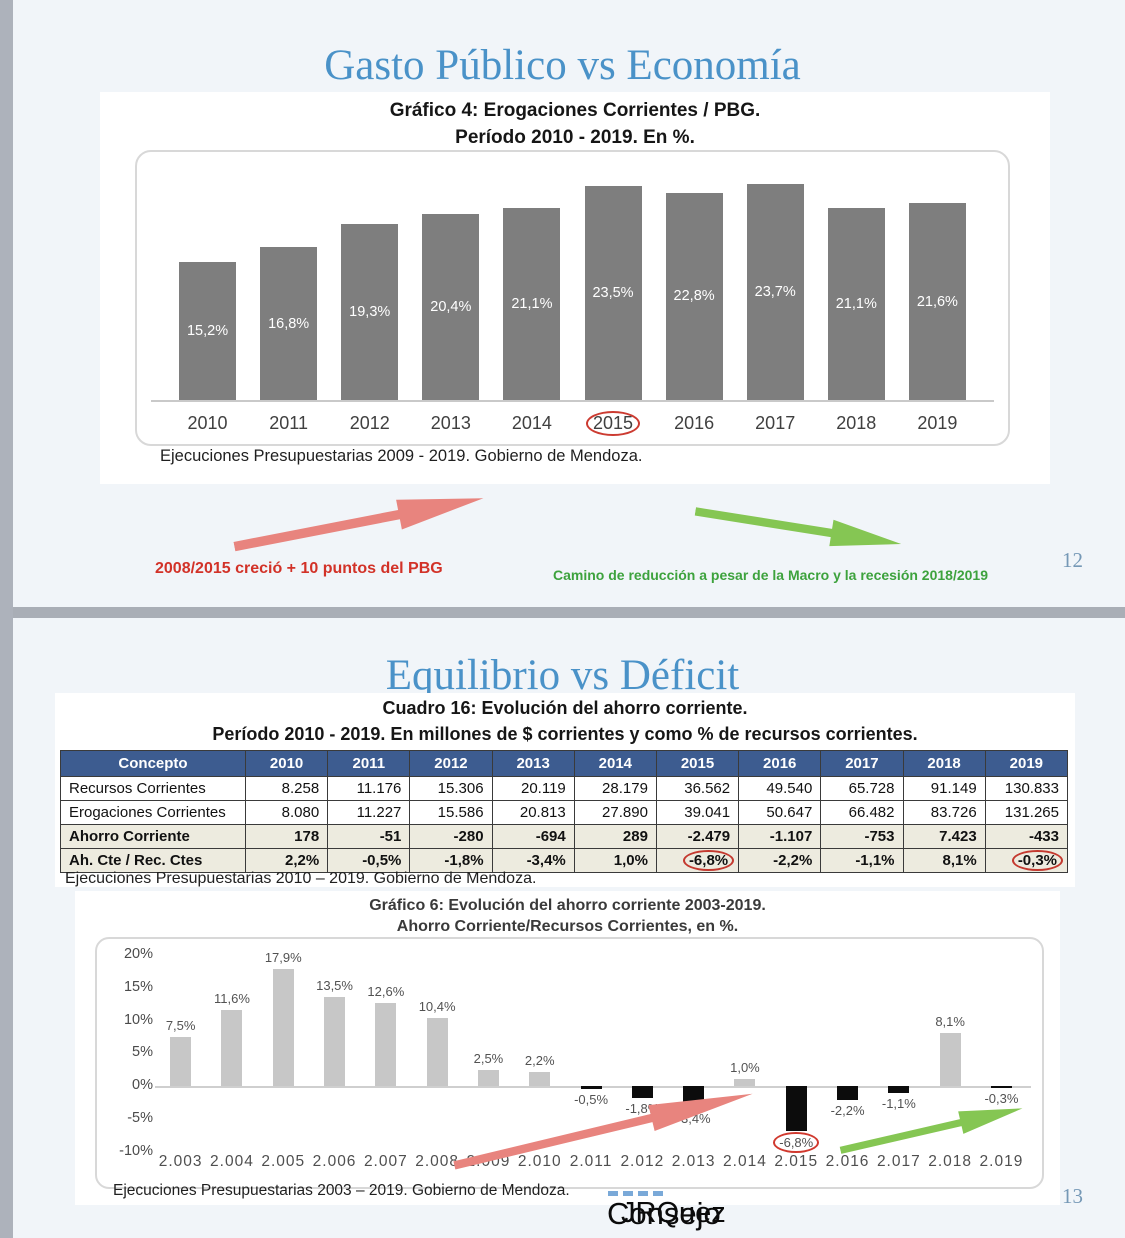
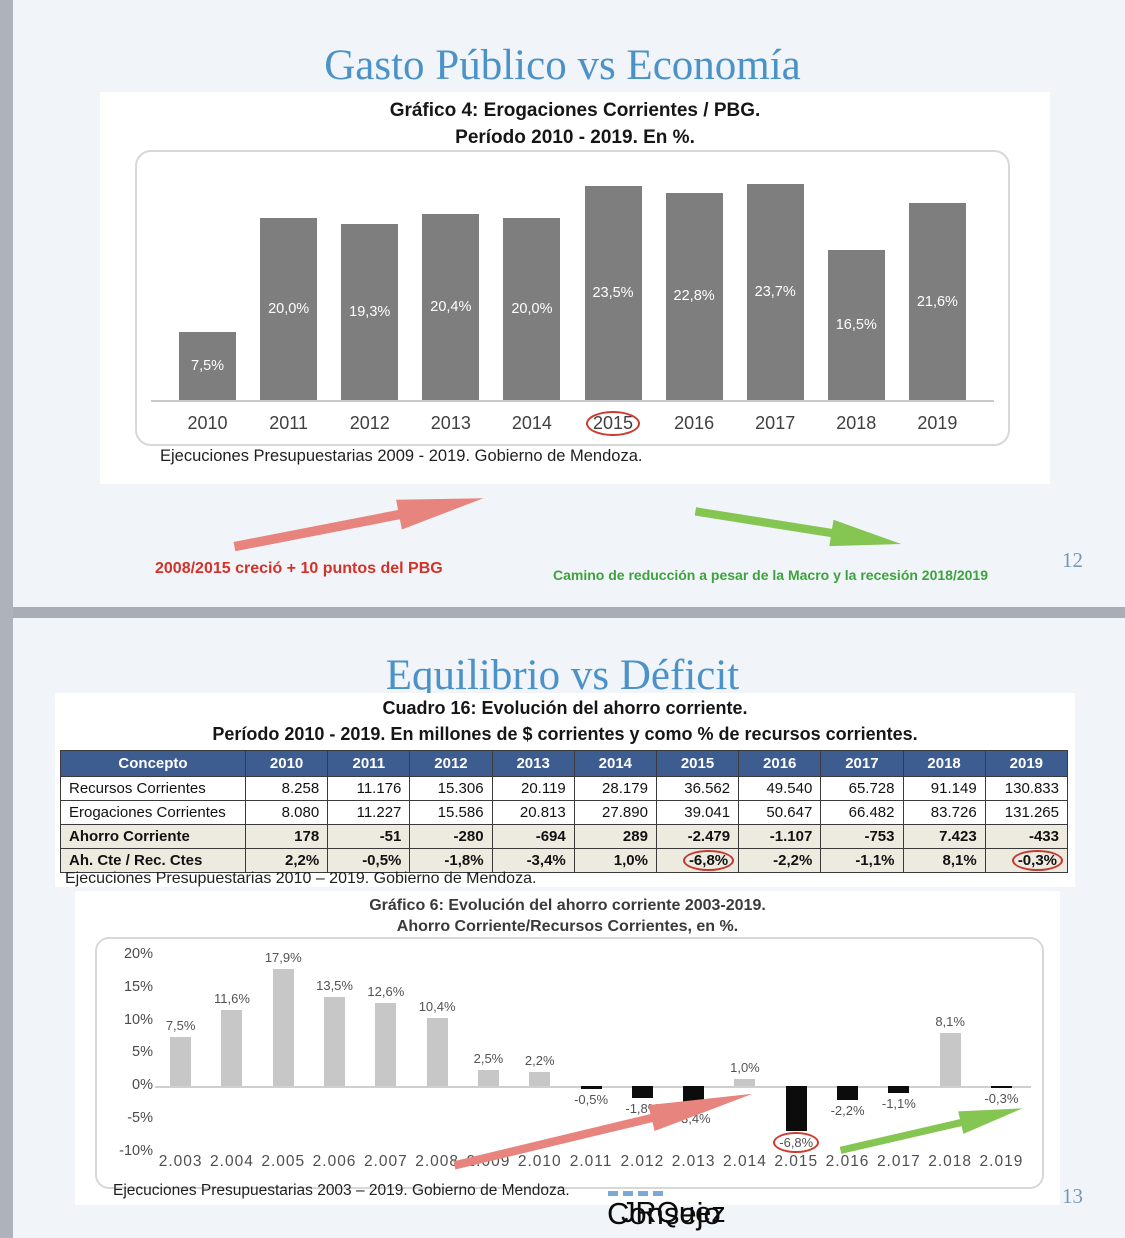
Gráfico 4: Erogaciones Corrientes / PBG./2010: 15,2% -> 7,5%
Gráfico 4: Erogaciones Corrientes / PBG./2011: 16,8% -> 20,0%
Gráfico 4: Erogaciones Corrientes / PBG./2014: 21,1% -> 20,0%
Gráfico 4: Erogaciones Corrientes / PBG./2018: 21,1% -> 16,5%
